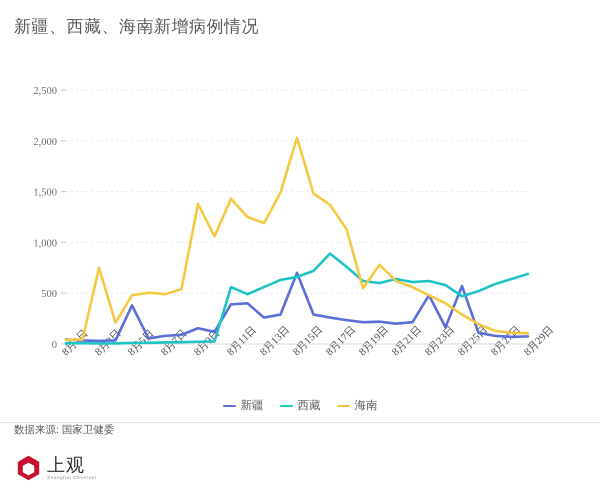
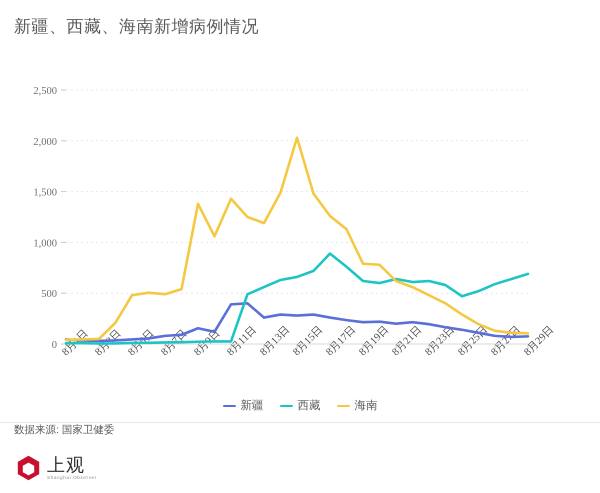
海南/8月3日: 750 -> 50
新疆/8月5日: 380 -> 40
西藏/8月11日: 560 -> 20
新疆/8月15日: 700 -> 280
海南/8月17日: 1370 -> 1260
海南/8月19日: 550 -> 790
新疆/8月23日: 480 -> 200
新疆/8月25日: 570 -> 140
